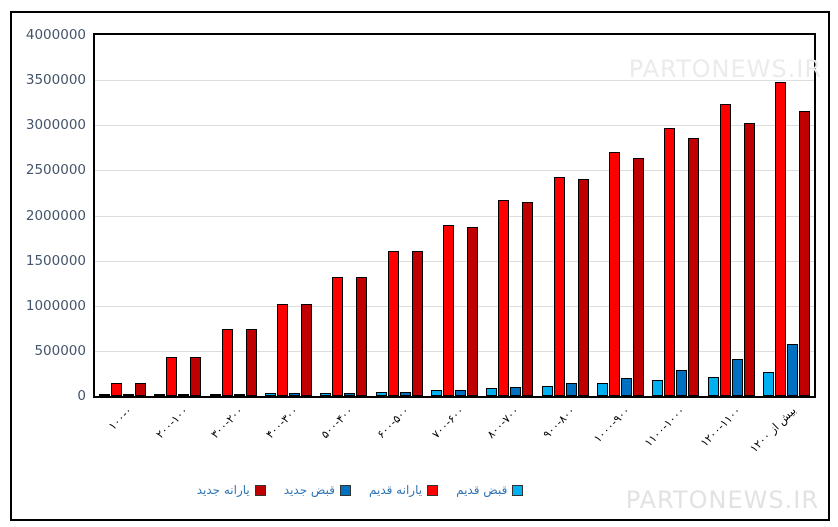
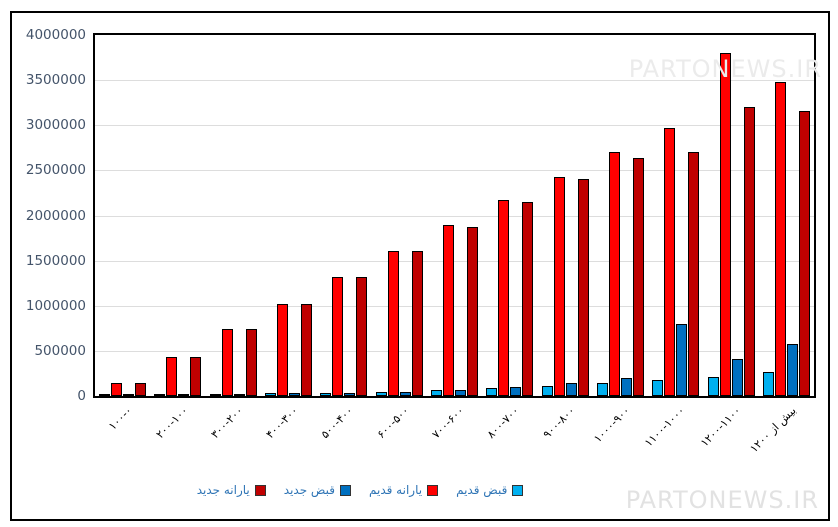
قبض جدید/۱۱۰۰-۱۰۰۰: 300000 -> 800000
یارانه جدید/۱۱۰۰-۱۰۰۰: 2900000 -> 2700000
یارانه قدیم/۱۲۰۰-۱۱۰۰: 3200000 -> 3800000
یارانه جدید/۱۲۰۰-۱۱۰۰: 3000000 -> 3200000
